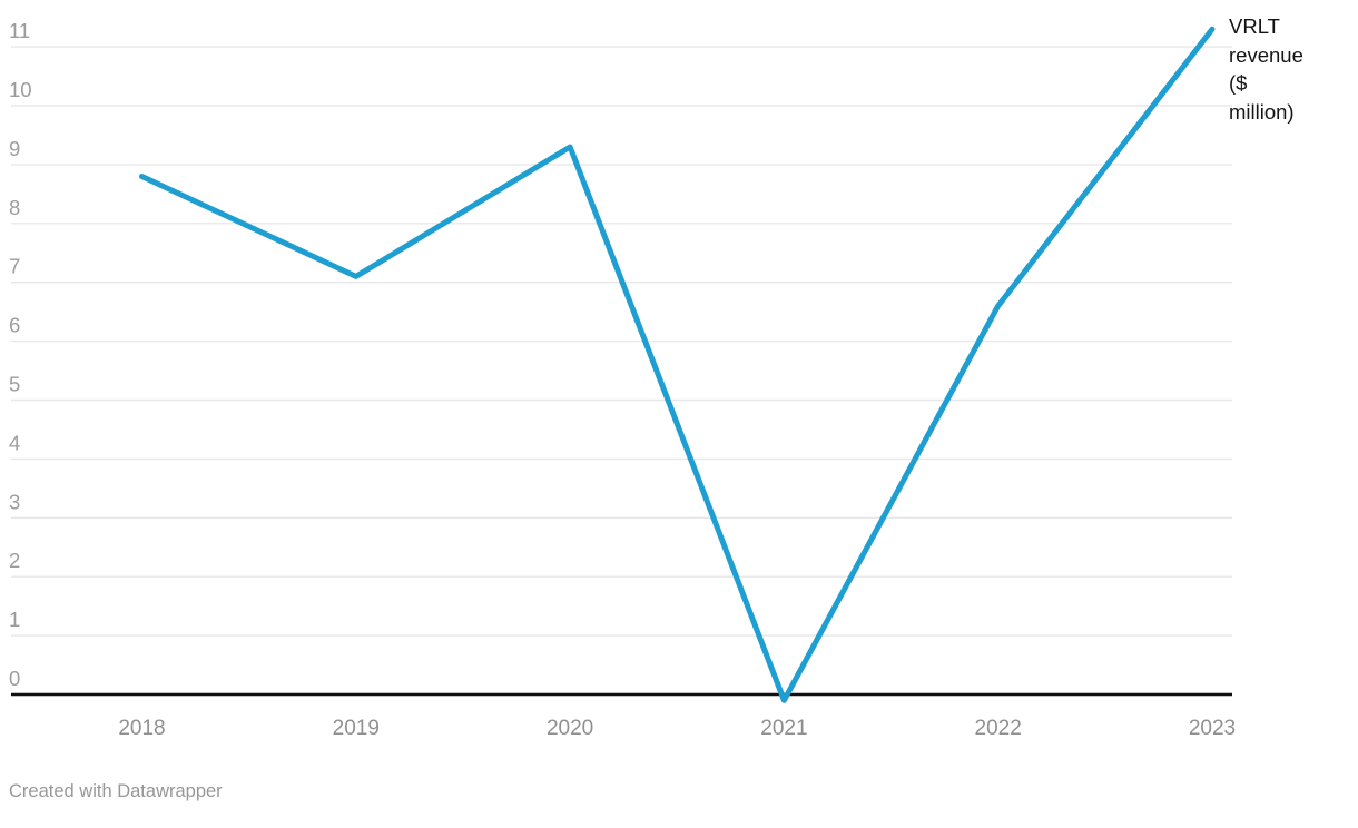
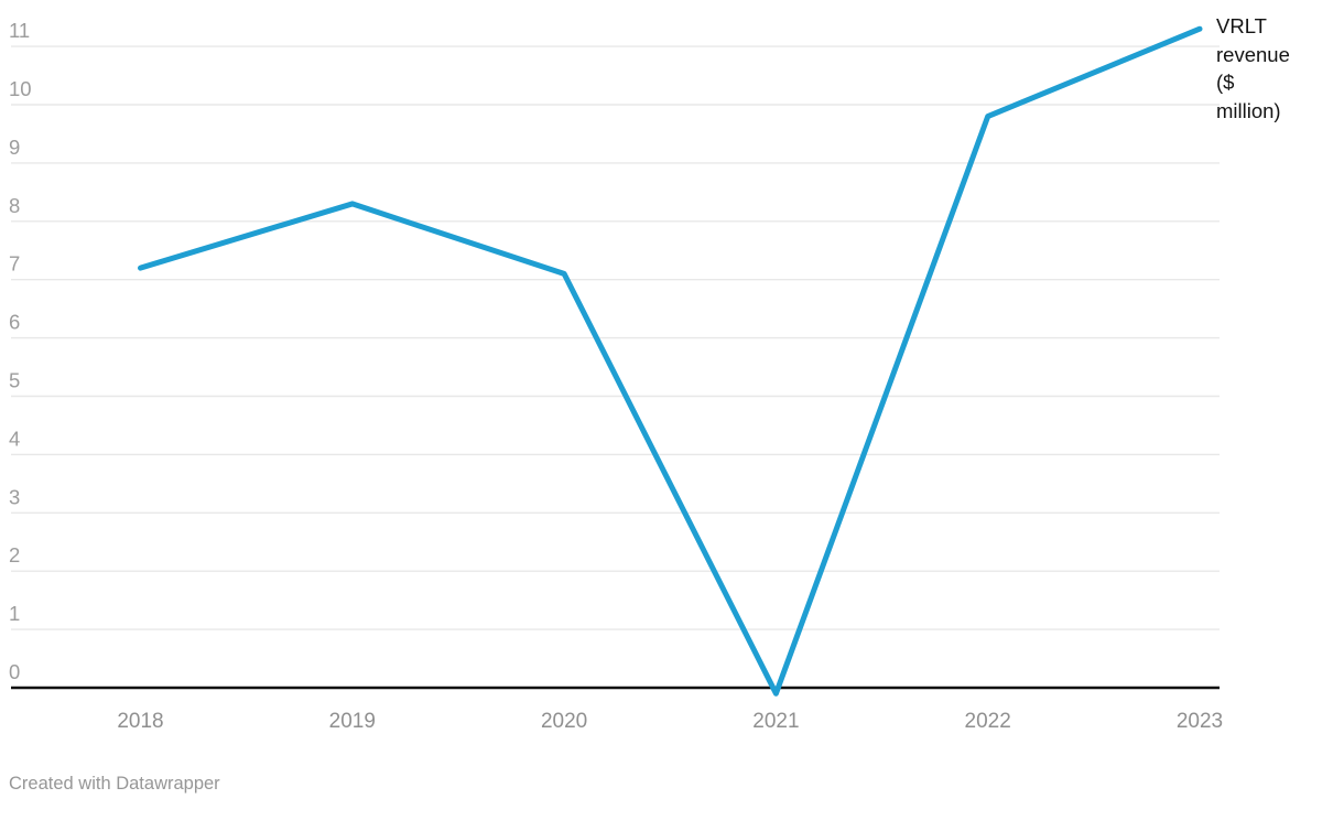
2018: 8.8 -> 7.2
2019: 7.1 -> 8.3
2020: 9.3 -> 7.1
2022: 6.6 -> 9.8
